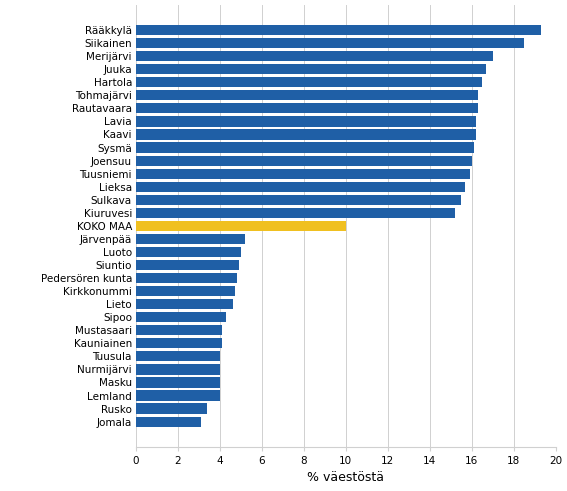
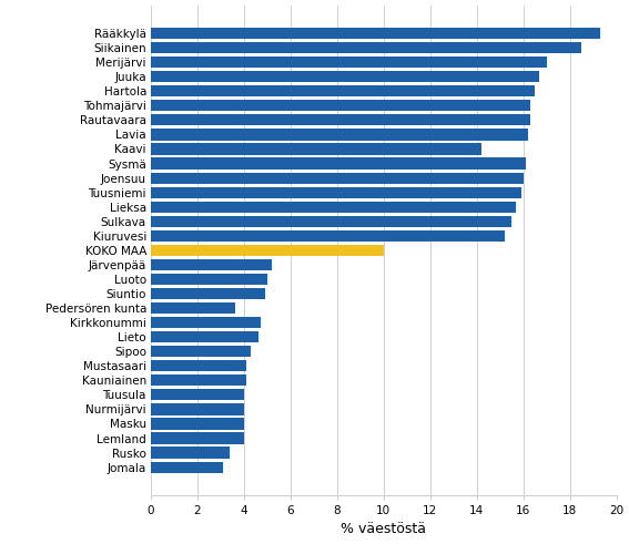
Kaavi: 16.2 -> 14.2
Pedersören kunta: 4.8 -> 3.6
